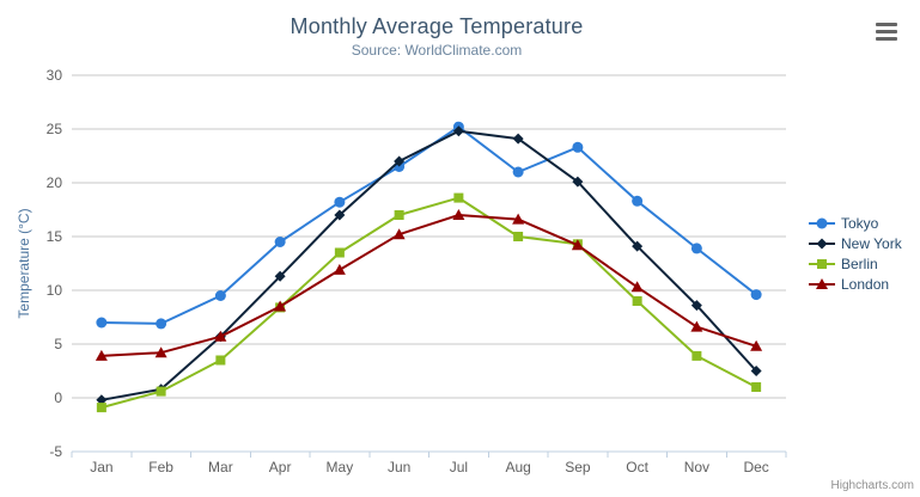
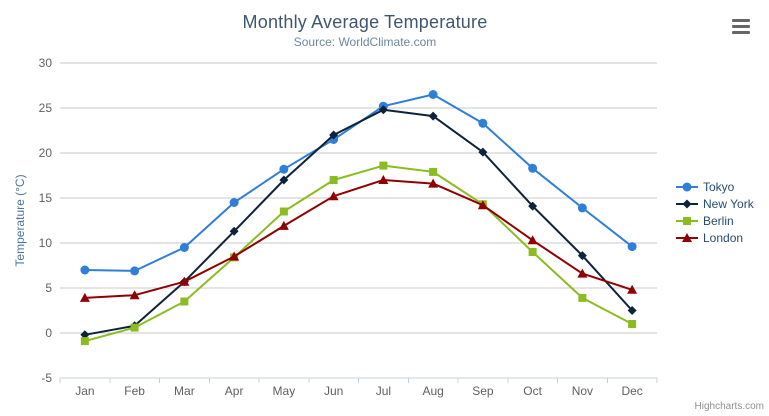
Tokyo/Aug: 21 -> 26
Berlin/Aug: 15 -> 18
